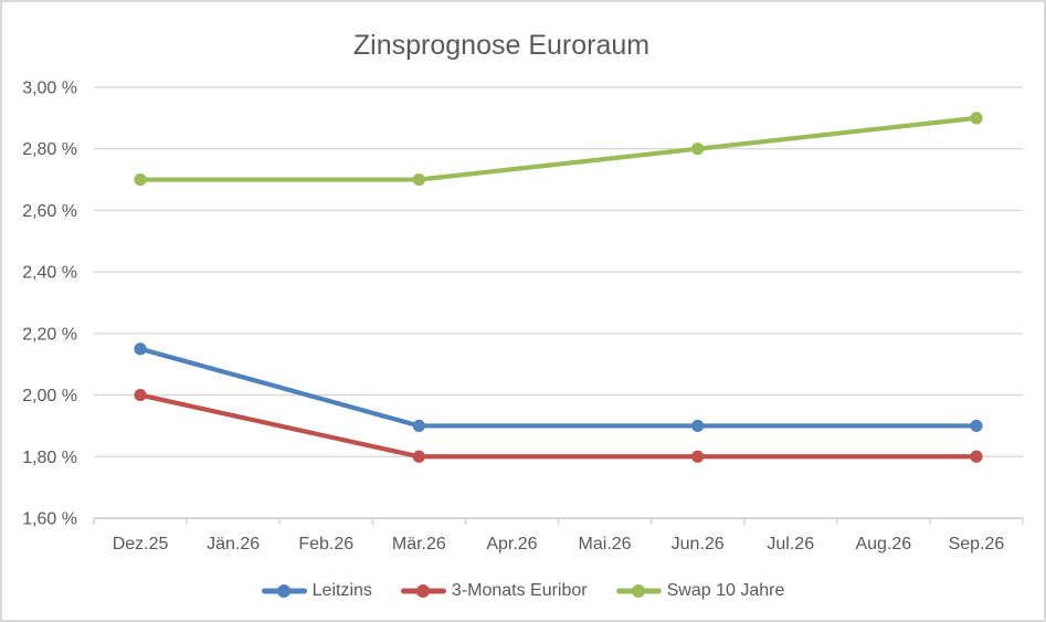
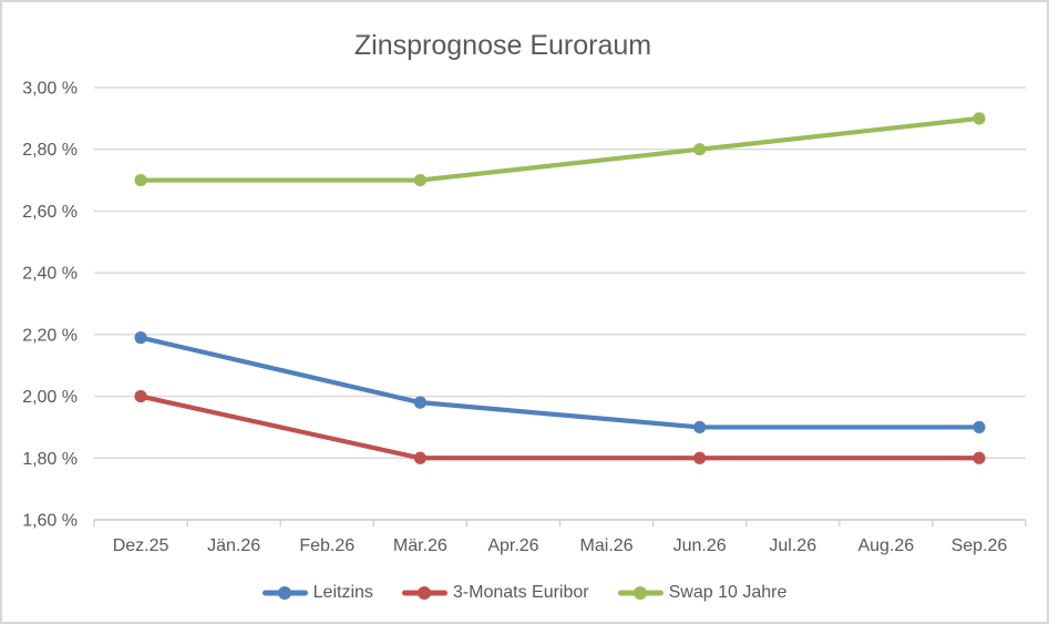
Leitzins/Dez.25: 2,15% -> 2,19%
Leitzins/Mär.26: 1,90% -> 1,98%
